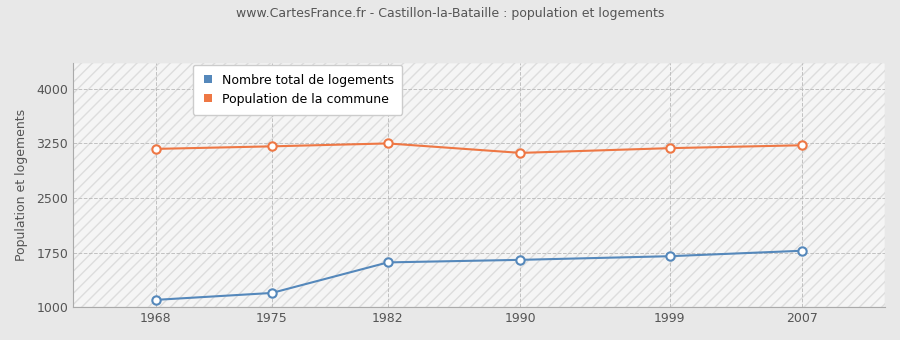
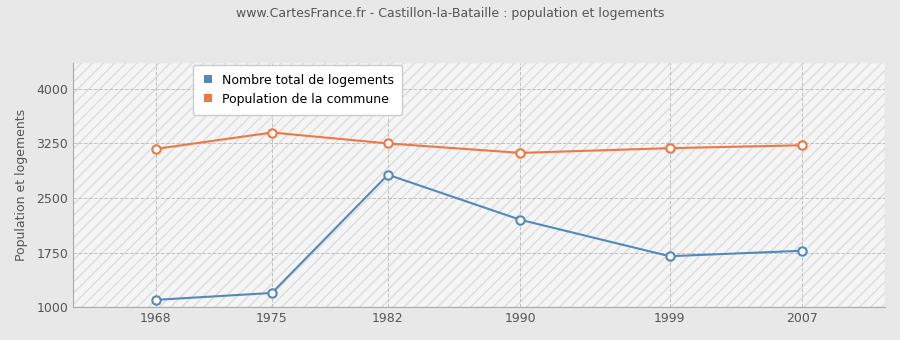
Population de la commune/1975: 3210 -> 3400
Nombre total de logements/1982: 1620 -> 2820
Nombre total de logements/1990: 1650 -> 2200
